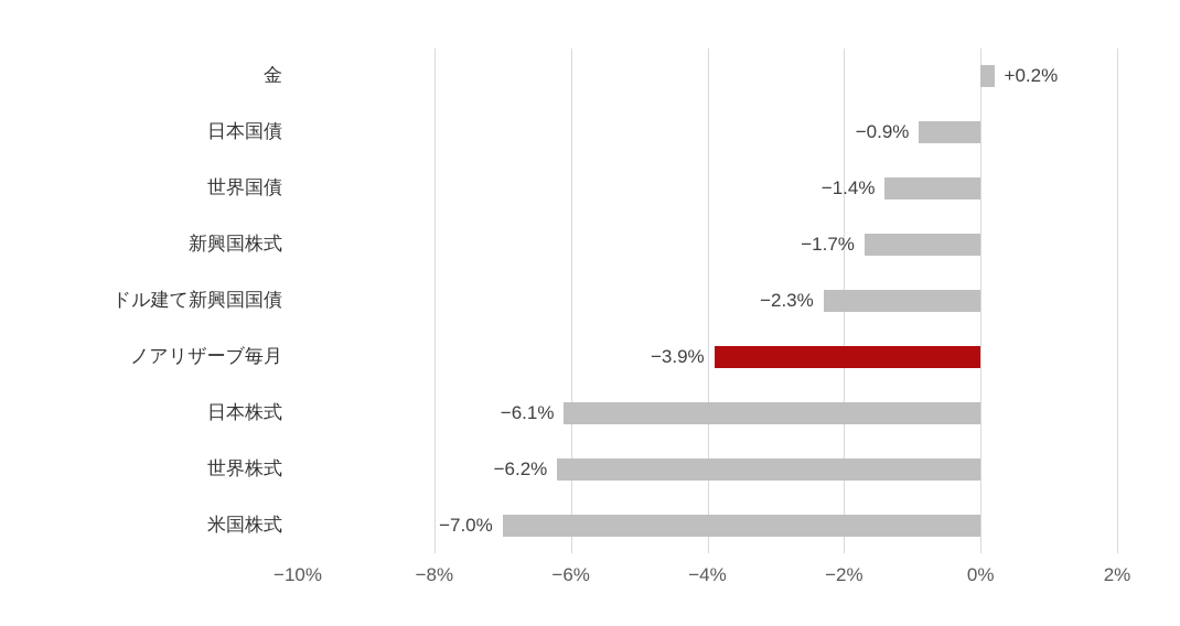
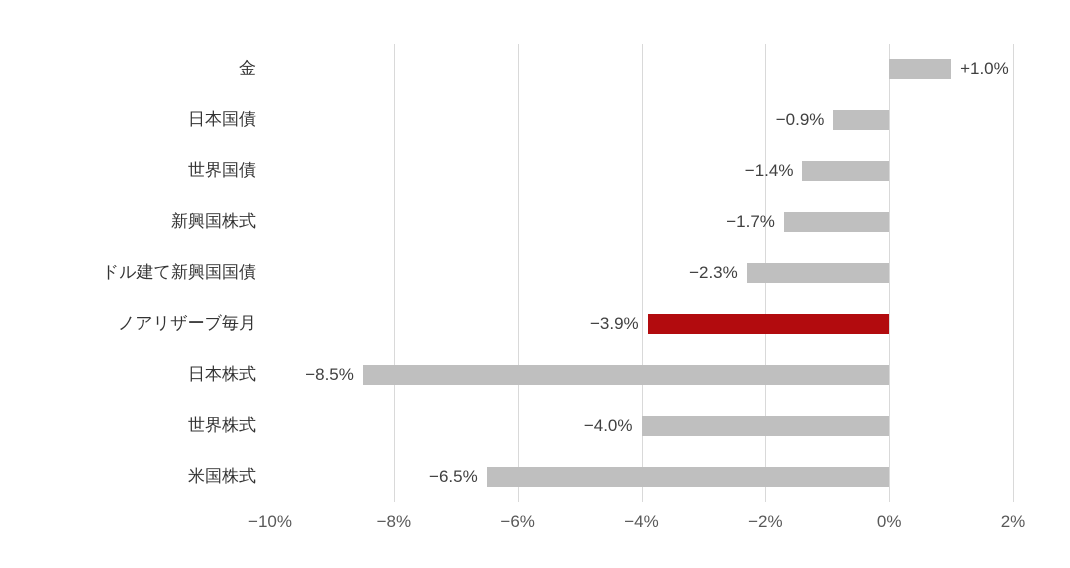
金: +0.2% -> +1.0%
日本株式: −6.1% -> −8.5%
世界株式: −6.2% -> −4.0%
米国株式: −7.0% -> −6.5%
